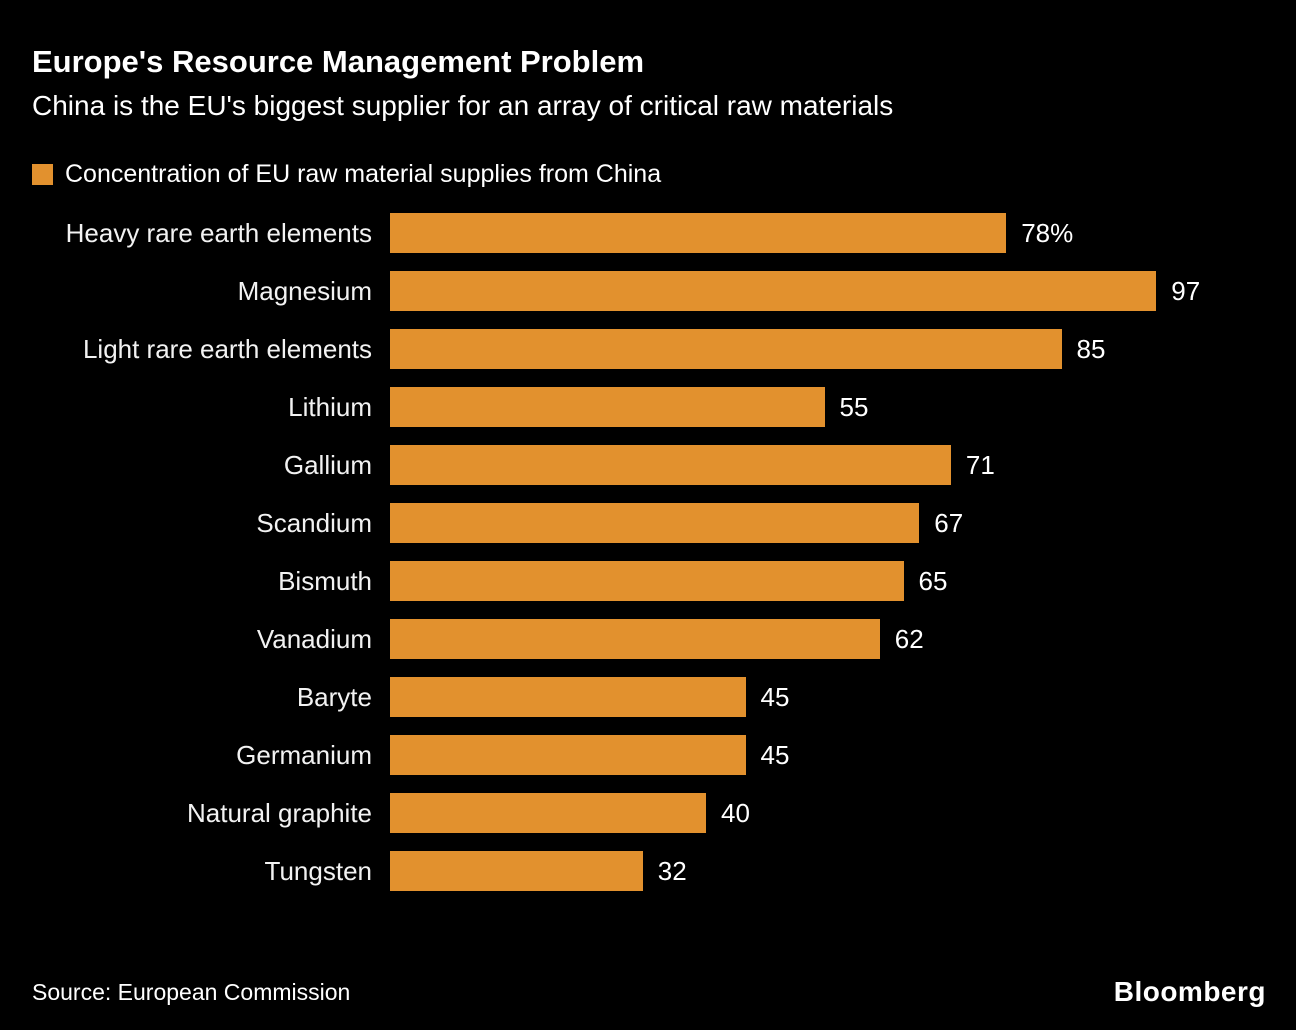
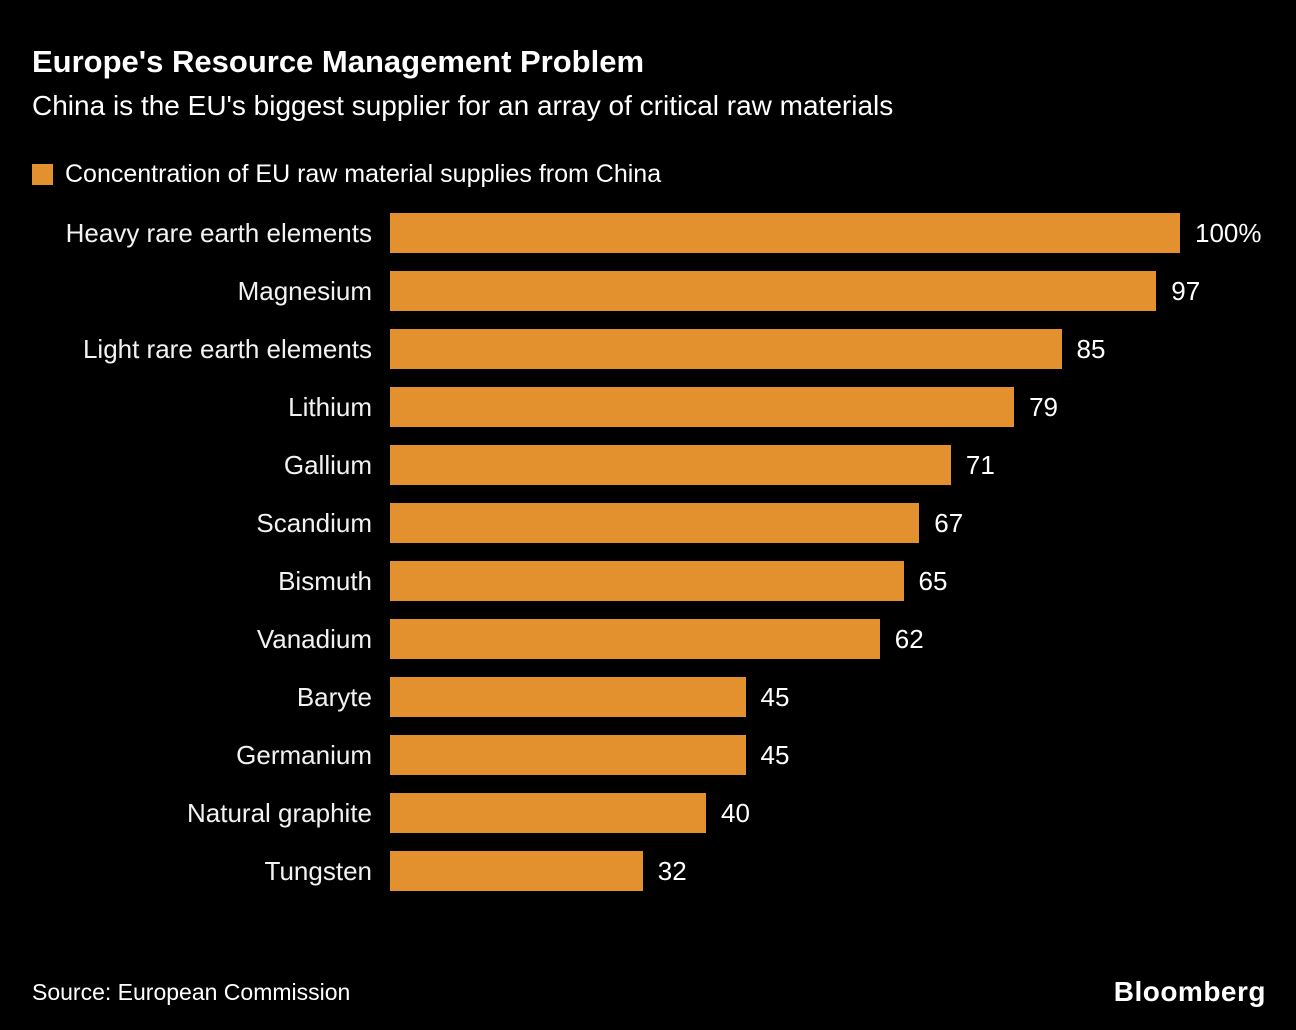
Heavy rare earth elements: 78% -> 100%
Lithium: 55 -> 79
